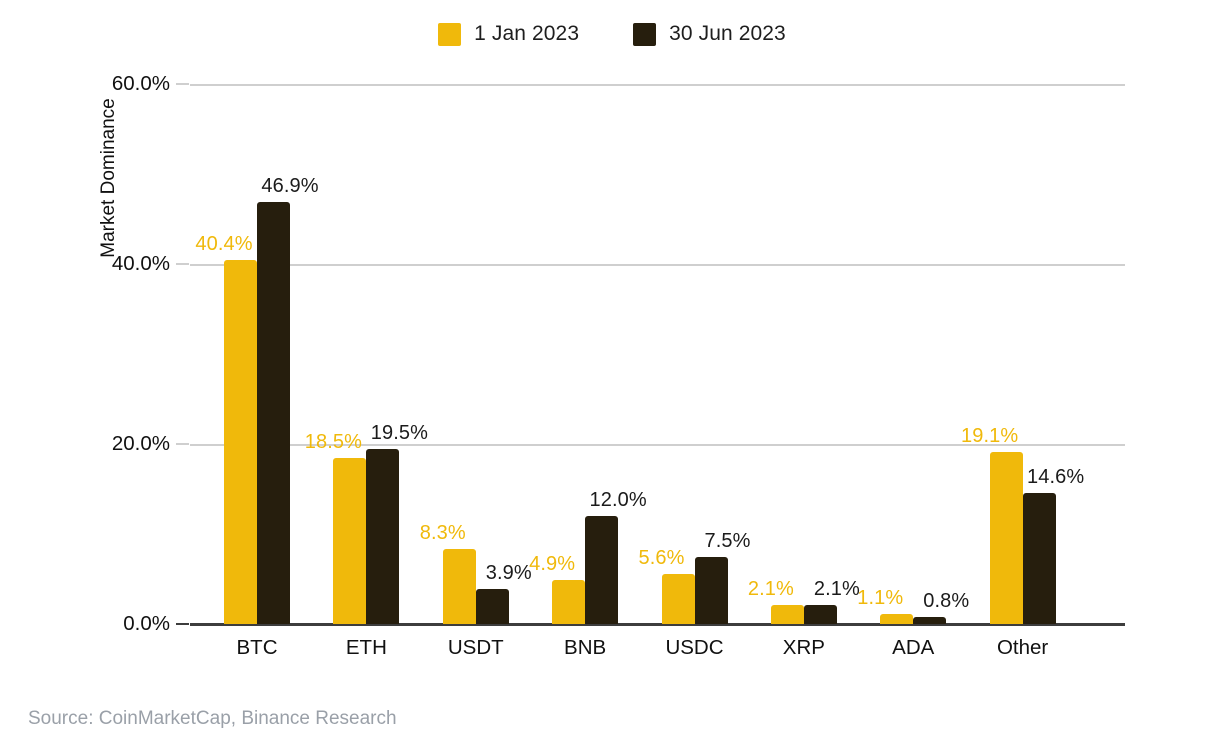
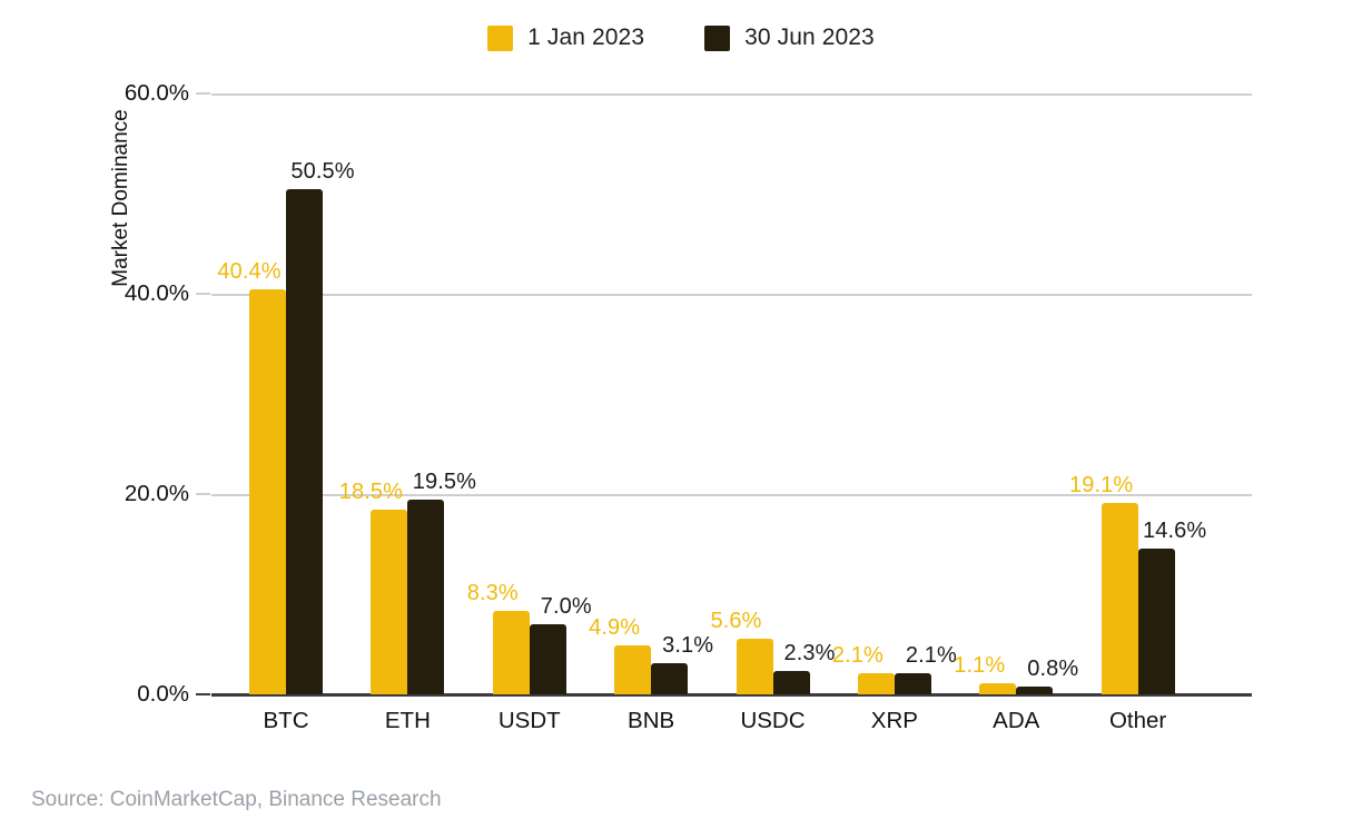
30 Jun 2023/BTC: 46.9% -> 50.5%
30 Jun 2023/USDT: 3.9% -> 7.0%
30 Jun 2023/BNB: 12.0% -> 3.1%
30 Jun 2023/USDC: 7.5% -> 2.3%
